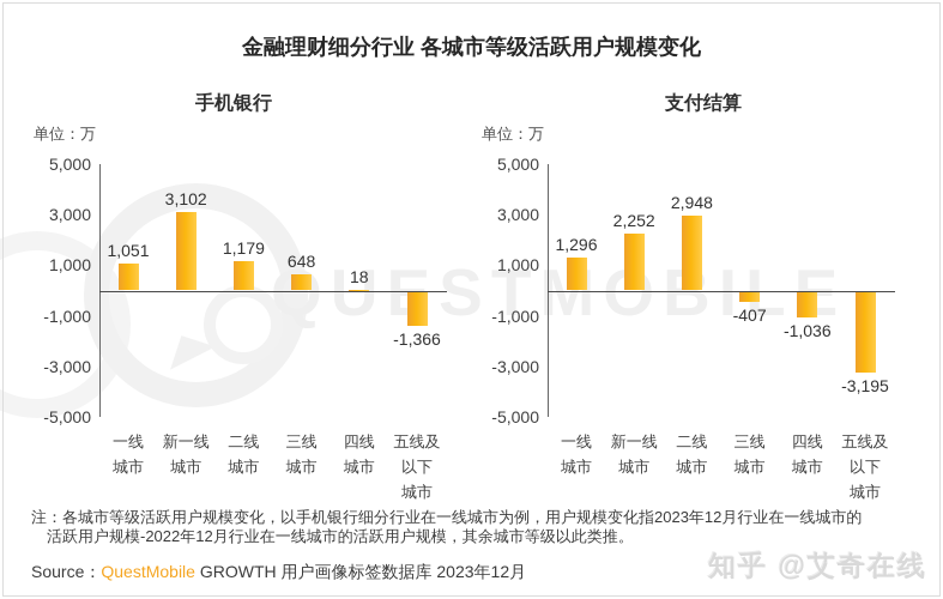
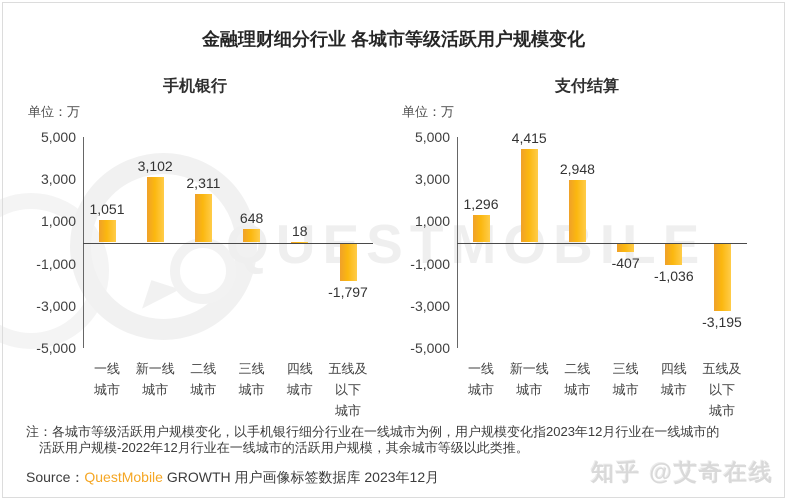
手机银行/二线城市: 1,179 -> 2,311
手机银行/五线及以下城市: -1,366 -> -1,797
支付结算/新一线城市: 2,252 -> 4,415
